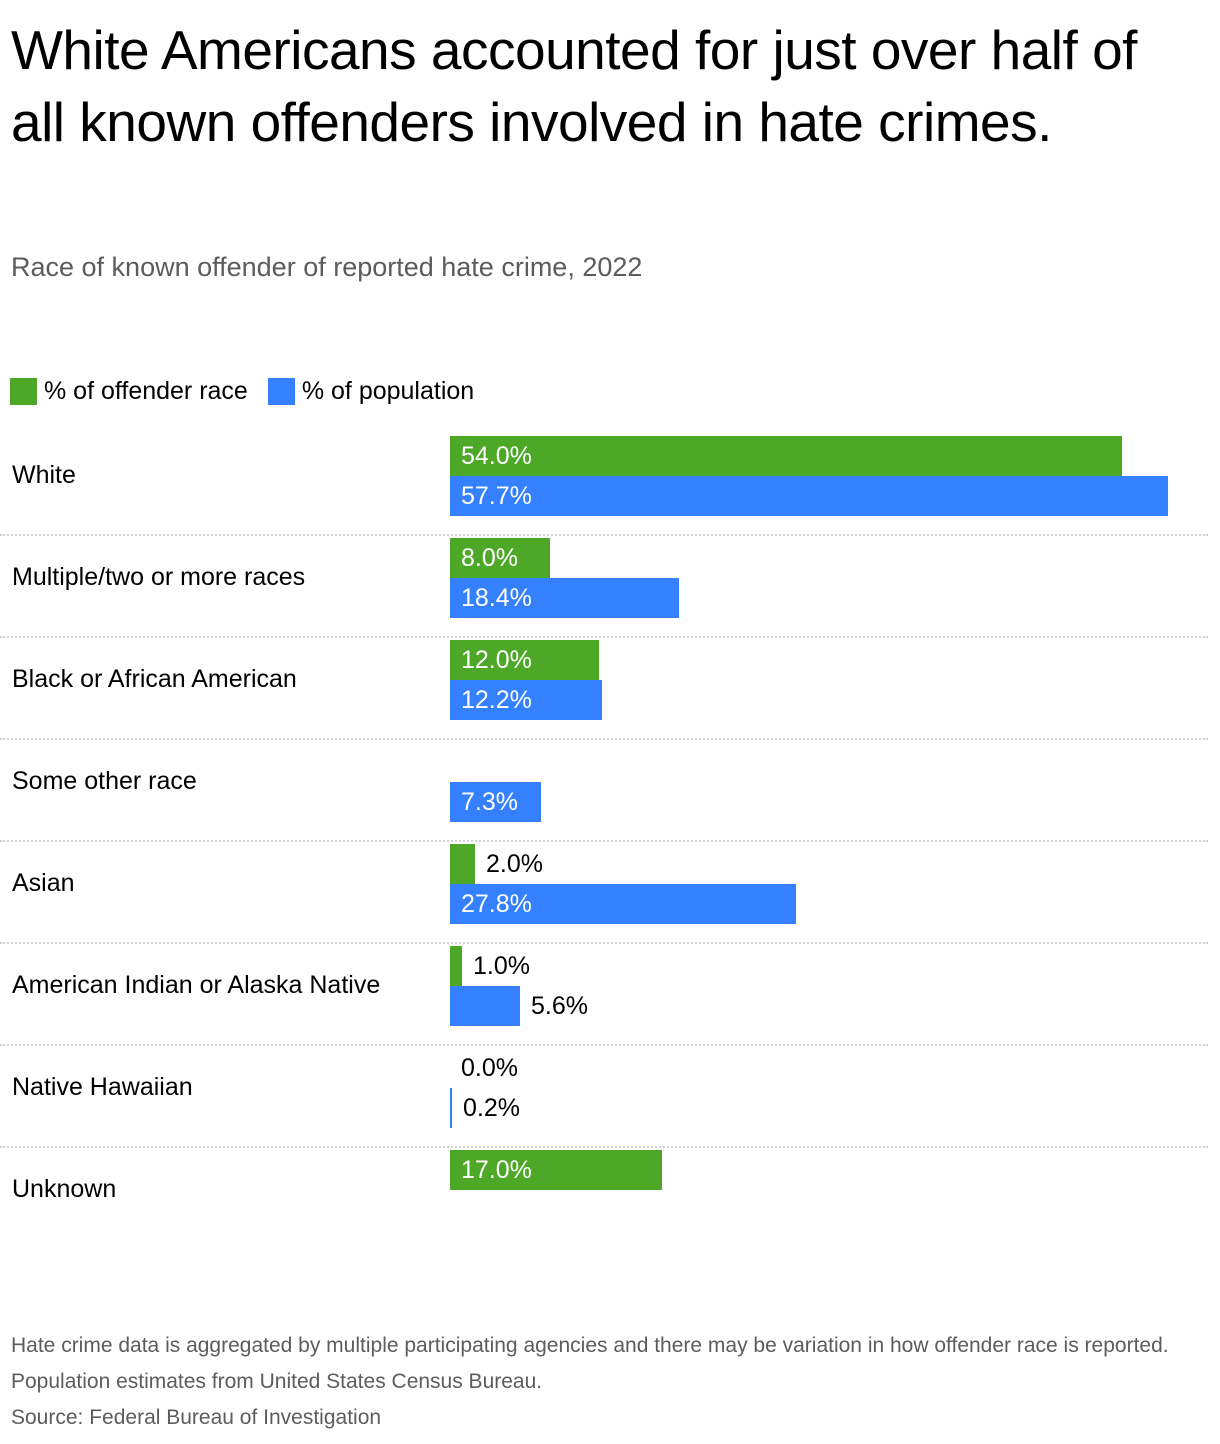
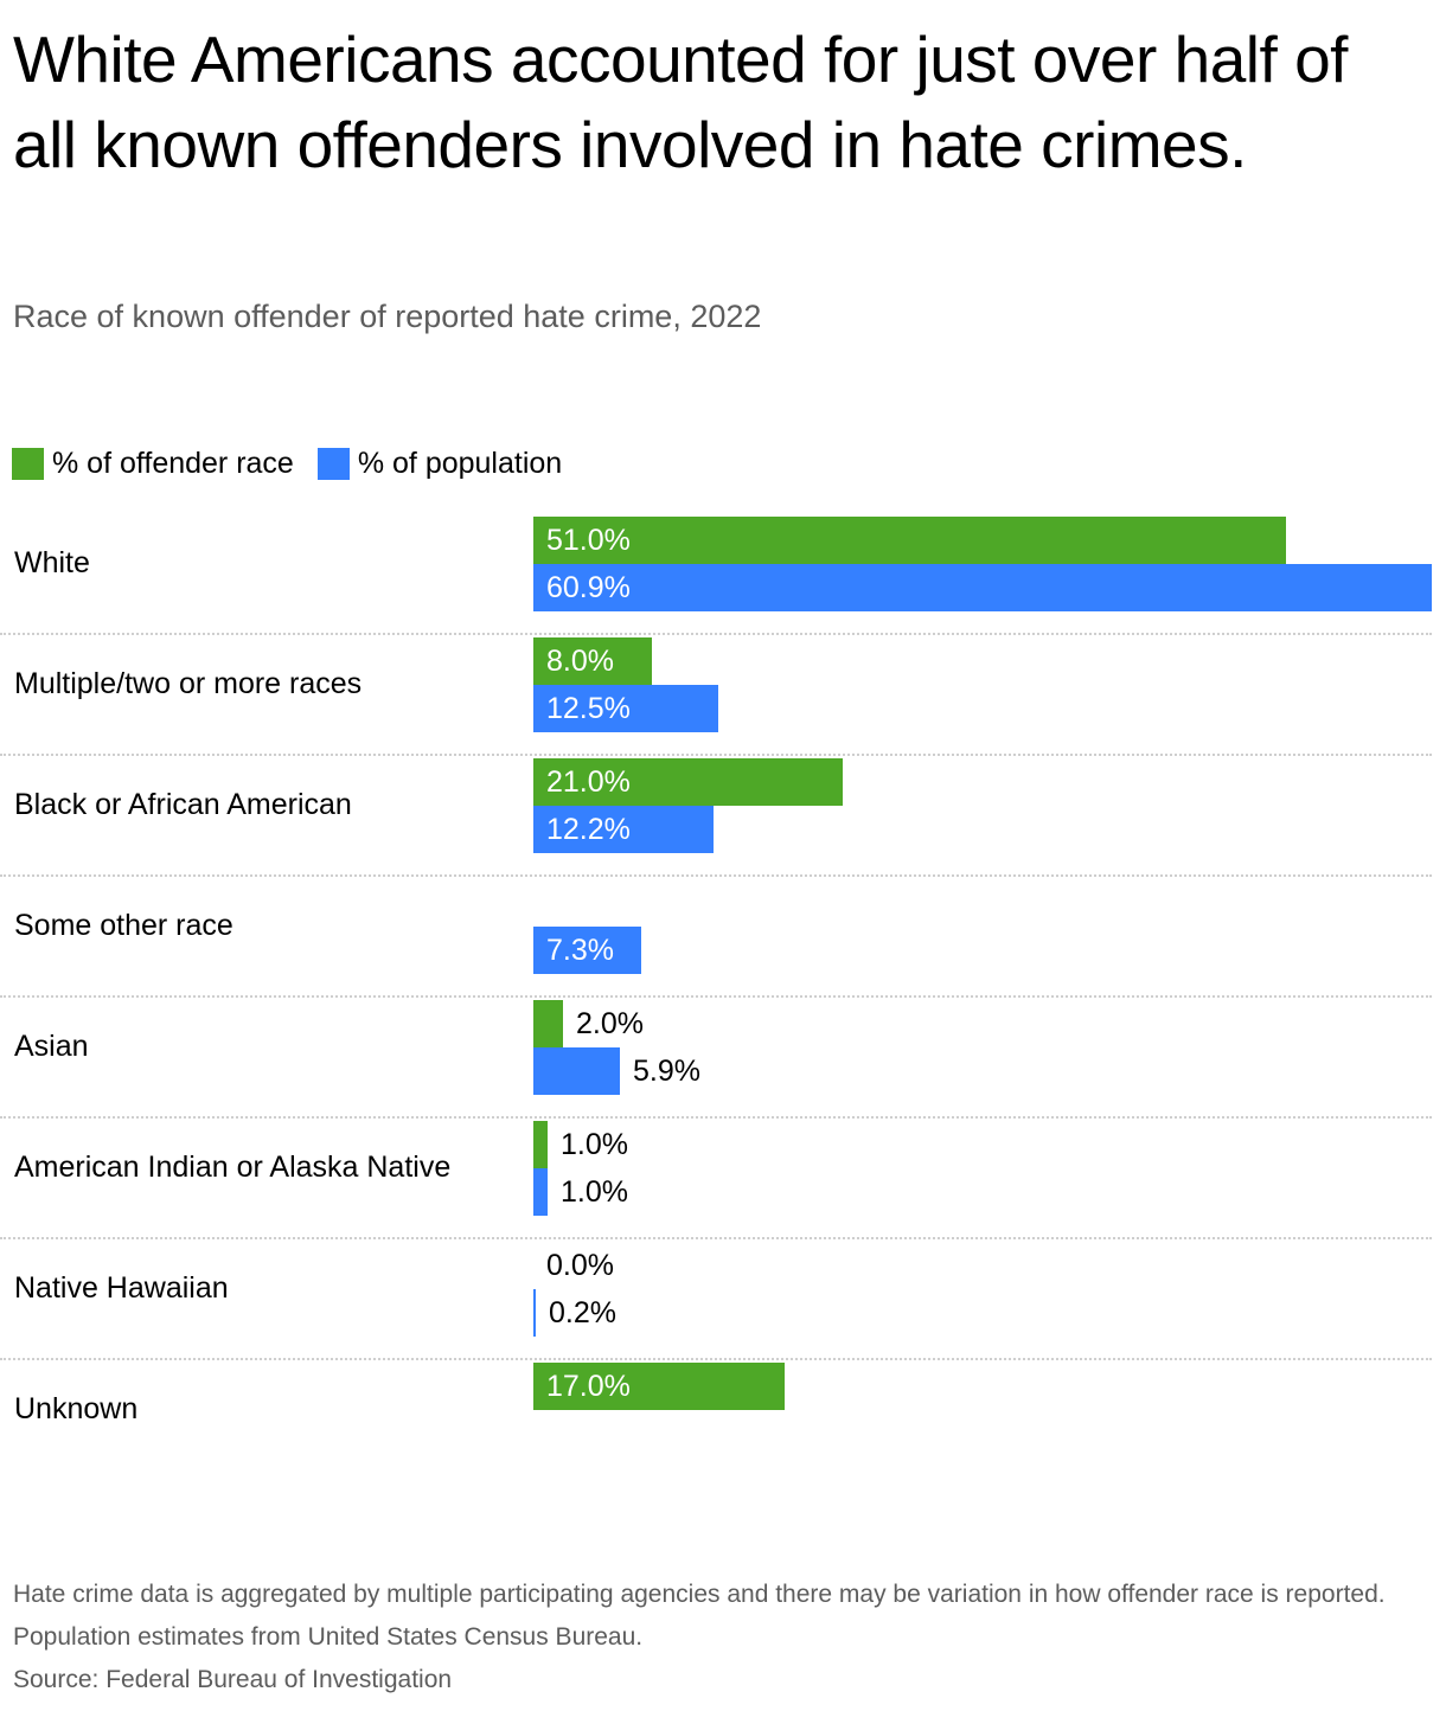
% of offender race/White: 54.0% -> 51.0%
% of population/White: 57.7% -> 60.9%
% of population/Multiple/two or more races: 18.4% -> 12.5%
% of offender race/Black or African American: 12.0% -> 21.0%
% of population/Asian: 27.8% -> 5.9%
% of population/American Indian or Alaska Native: 5.6% -> 1.0%
